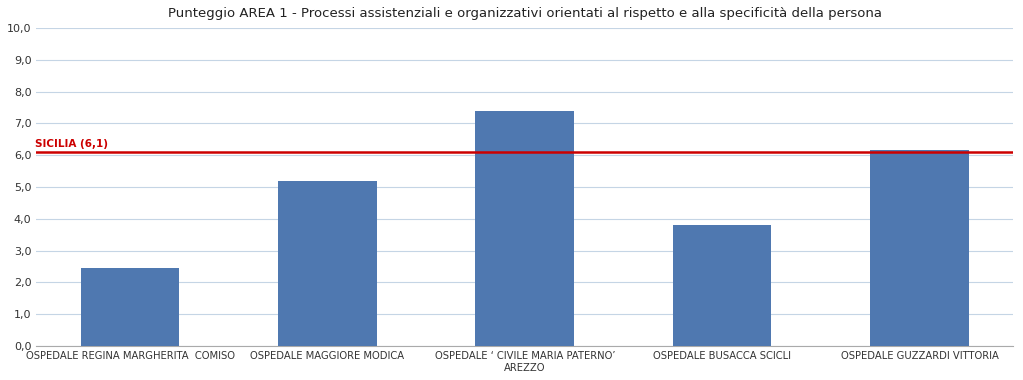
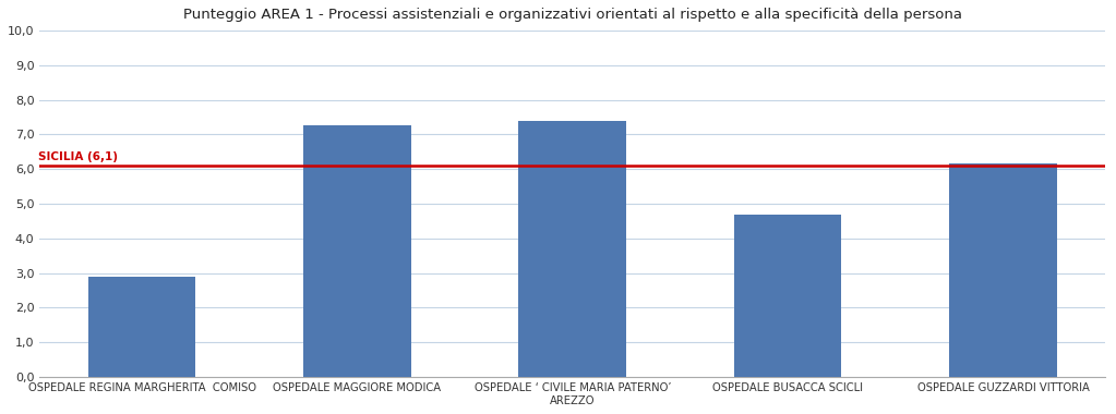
OSPEDALE REGINA MARGHERITA COMISO: 2,45 -> 2,90
OSPEDALE MAGGIORE MODICA: 5,20 -> 7,25
OSPEDALE BUSACCA SCICLI: 3,80 -> 4,70
